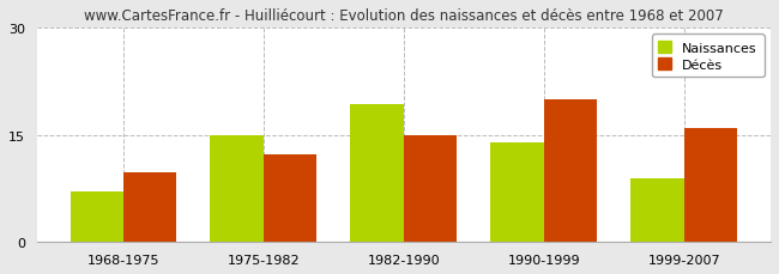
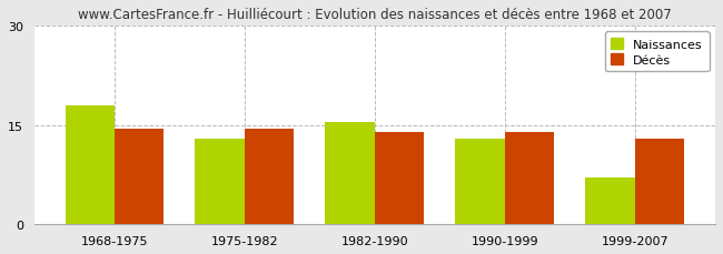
Naissances/1968-1975: 7.0 -> 18.0
Décès/1968-1975: 9.8 -> 14.5
Naissances/1975-1982: 15.0 -> 13.0
Décès/1975-1982: 12.2 -> 14.5
Naissances/1982-1990: 19.2 -> 15.5
Décès/1982-1990: 15.0 -> 14.0
Naissances/1990-1999: 14.0 -> 13.0
Décès/1990-1999: 20.0 -> 14.0
Naissances/1999-2007: 9.0 -> 7.0
Décès/1999-2007: 16.0 -> 13.0
